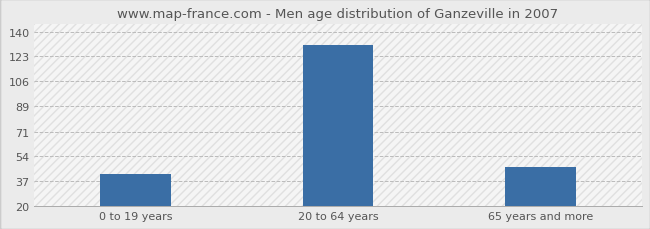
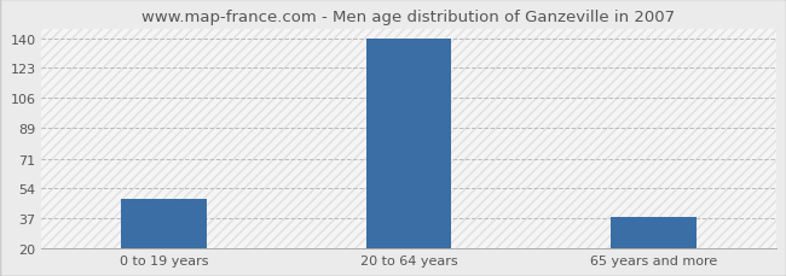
0 to 19 years: 42 -> 48
20 to 64 years: 131 -> 140
65 years and more: 47 -> 38
